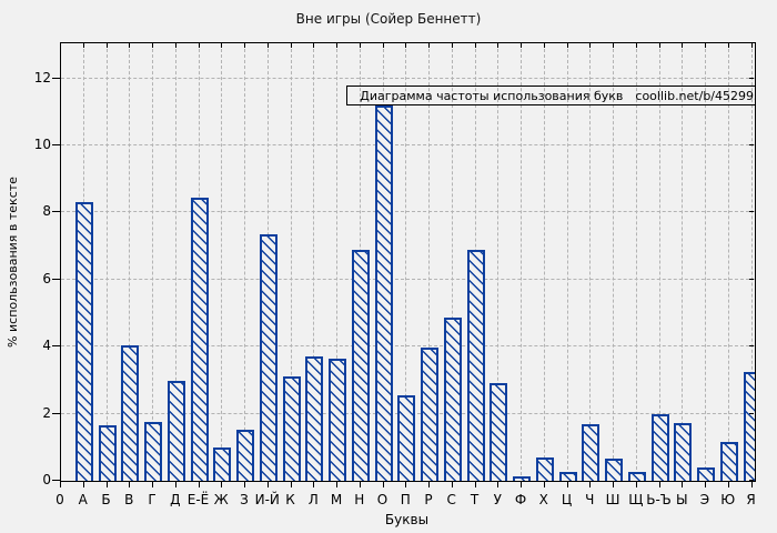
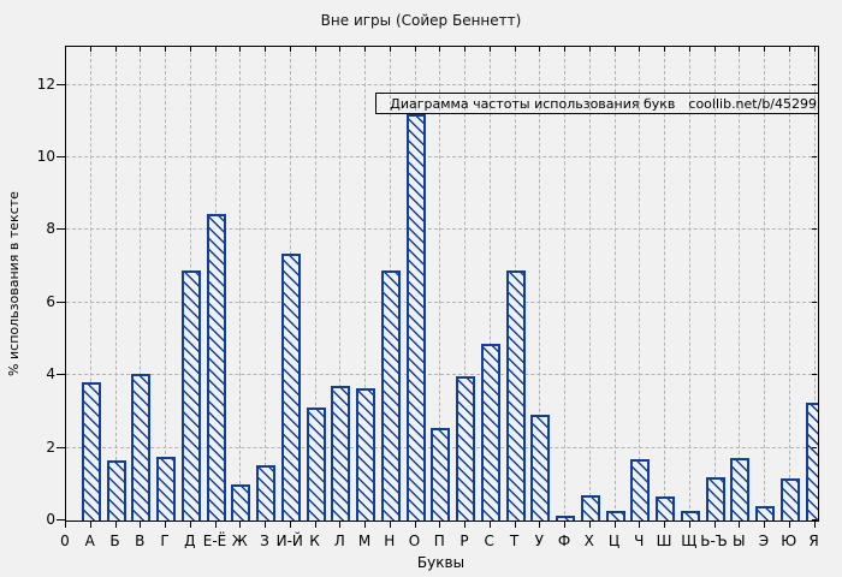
А: 8.3 -> 3.8
Д: 3.0 -> 6.9
Ь-Ъ: 2.0 -> 1.2
